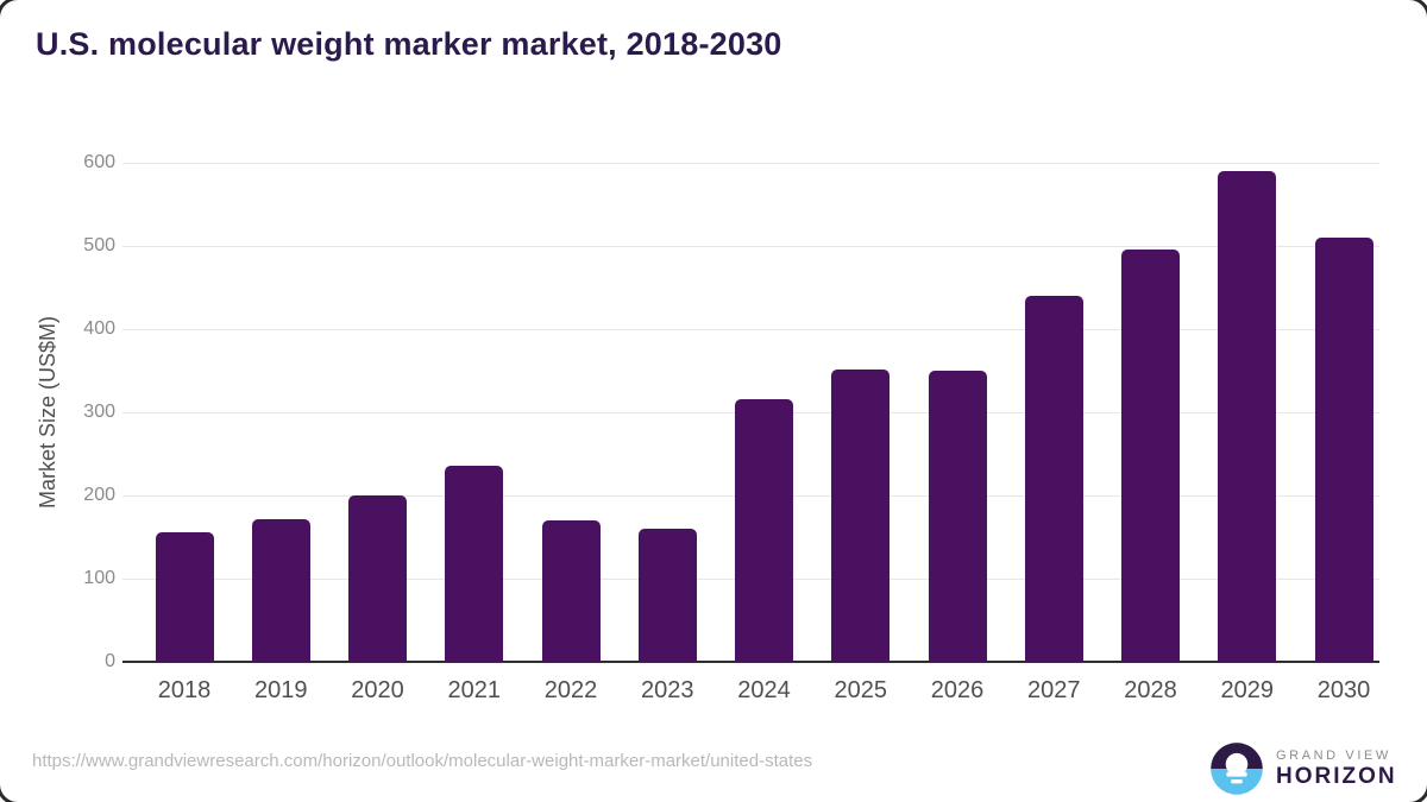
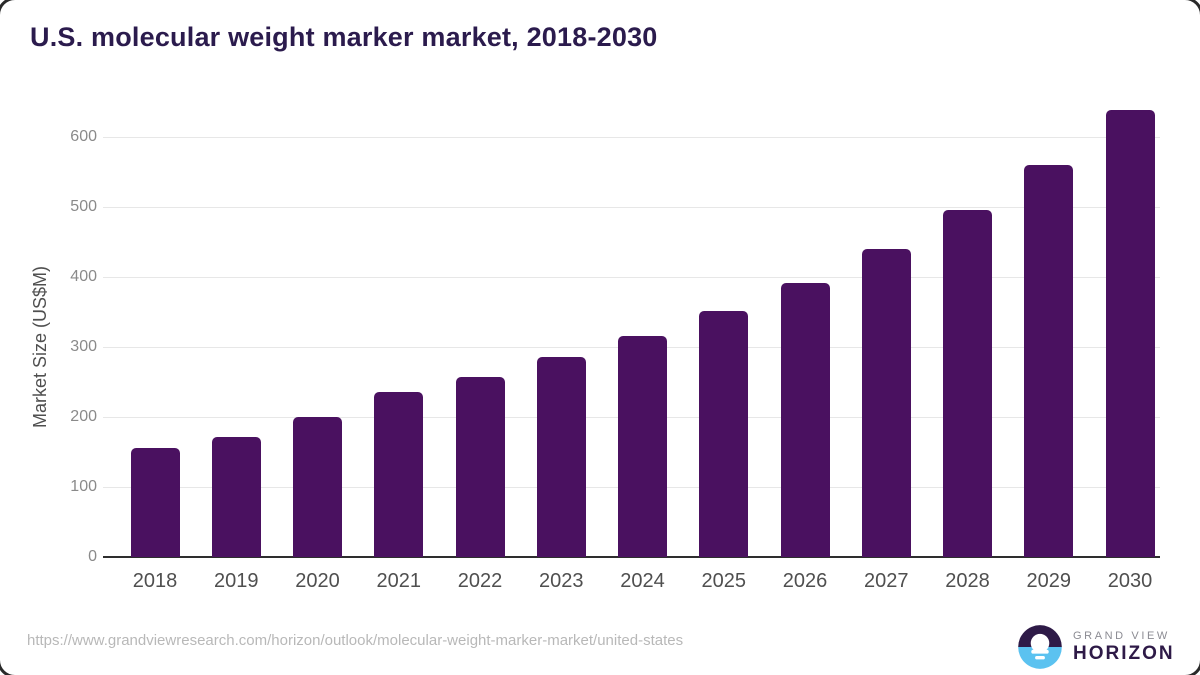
2022: 170 -> 260
2023: 160 -> 290
2026: 350 -> 390
2029: 590 -> 560
2030: 510 -> 640
